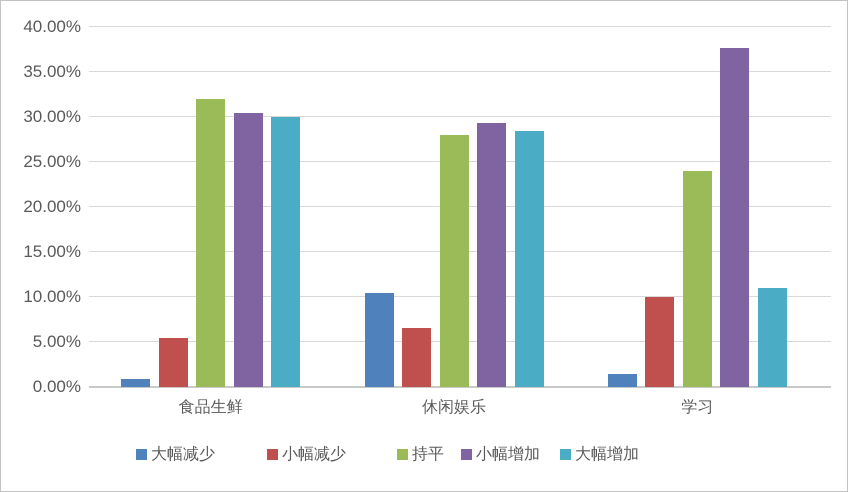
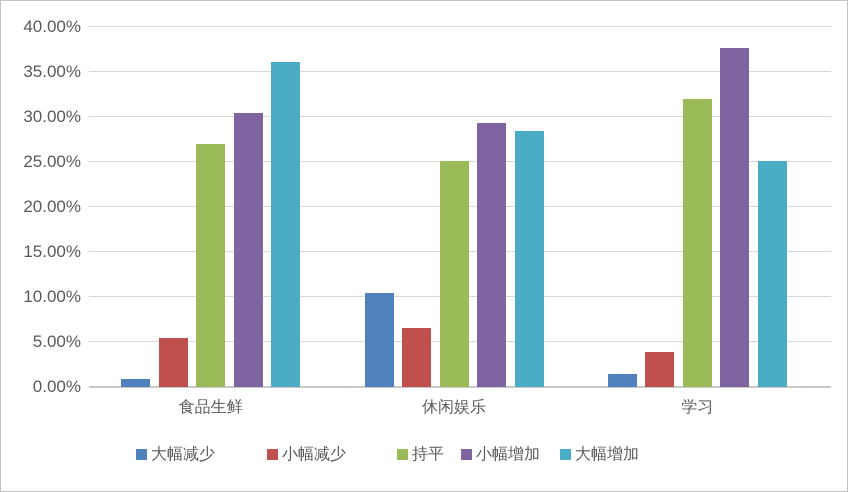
持平/食品生鲜: 32% -> 27%
大幅增加/食品生鲜: 30% -> 36%
持平/休闲娱乐: 28% -> 25%
小幅减少/学习: 10% -> 4%
持平/学习: 24% -> 32%
大幅增加/学习: 11% -> 25%
